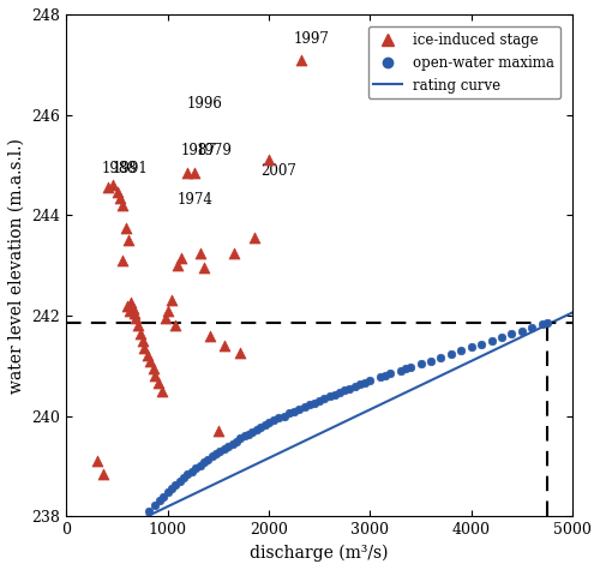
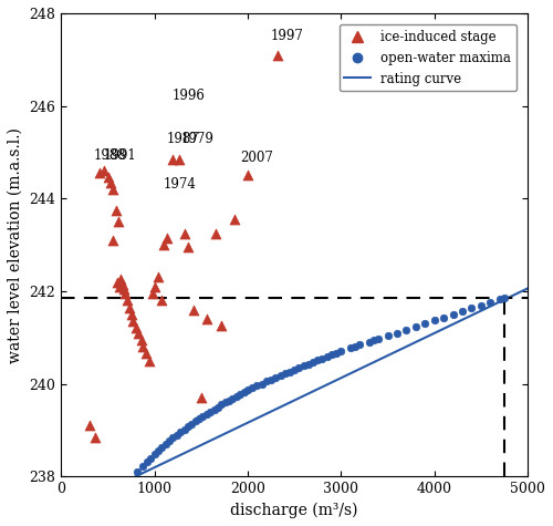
ice-induced stage/2000: 245.10 -> 244.50
